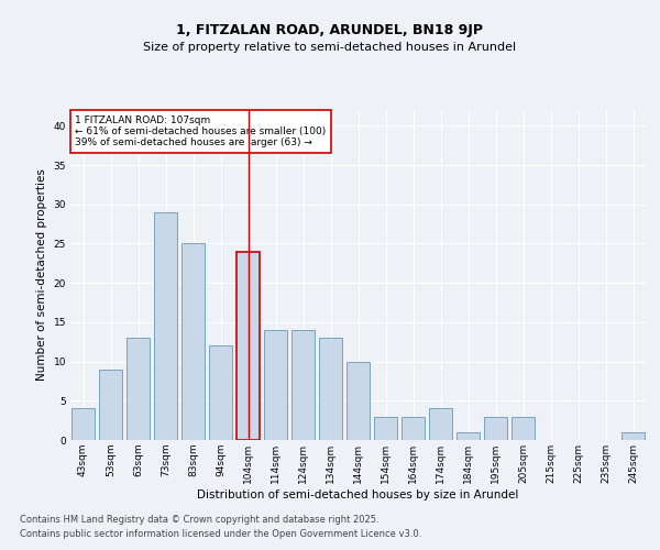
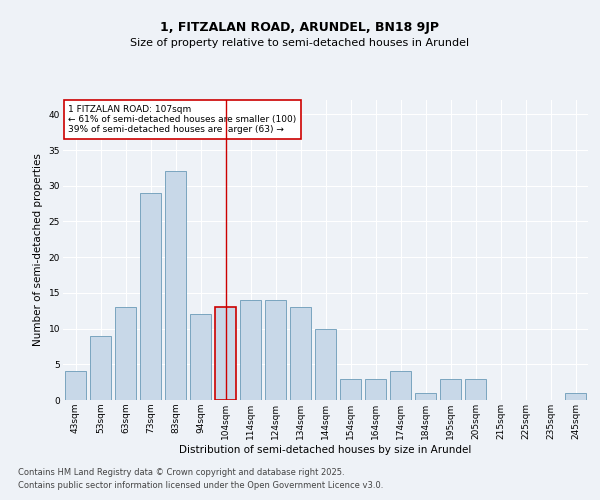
83sqm: 25 -> 32
104sqm: 24 -> 13
